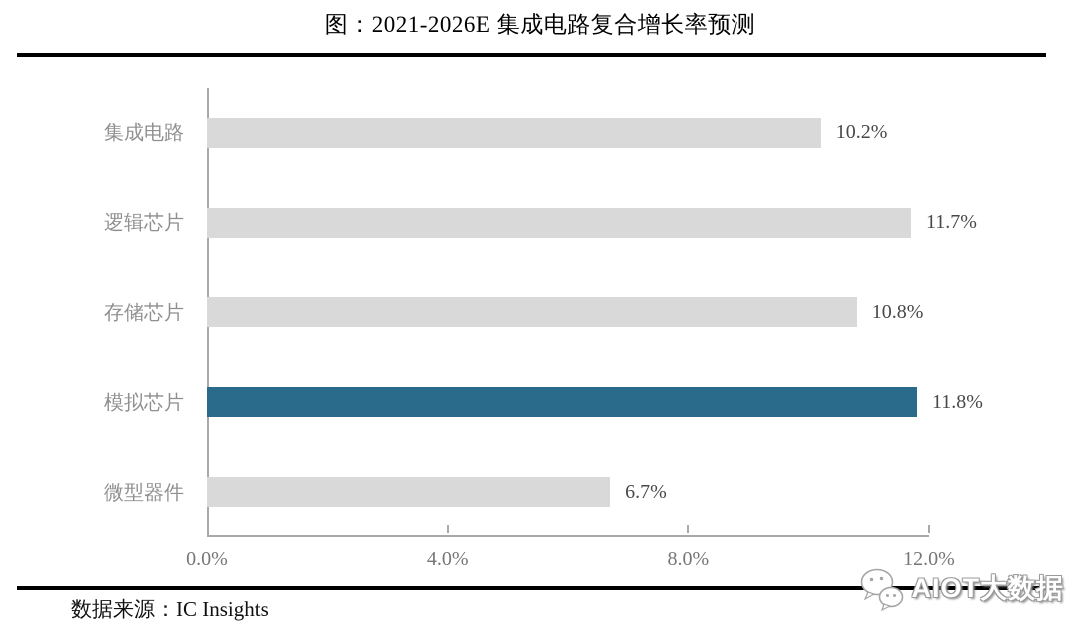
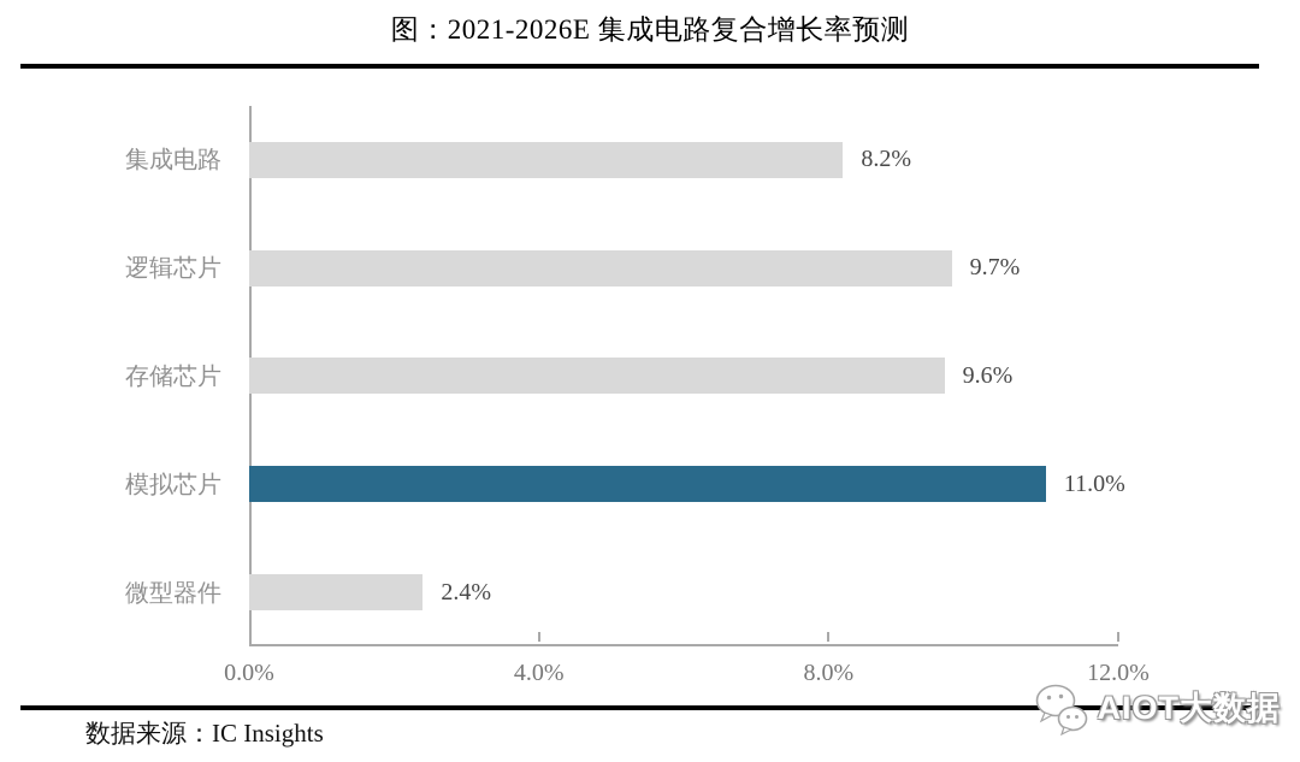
集成电路: 10.2% -> 8.2%
逻辑芯片: 11.7% -> 9.7%
存储芯片: 10.8% -> 9.6%
模拟芯片: 11.8% -> 11.0%
微型器件: 6.7% -> 2.4%
